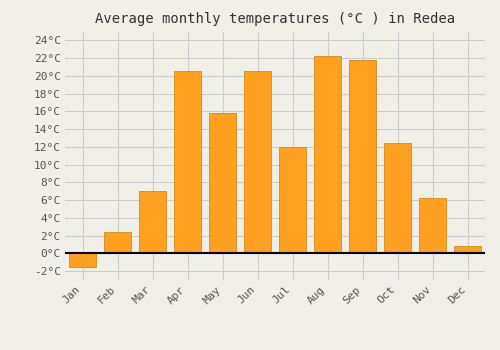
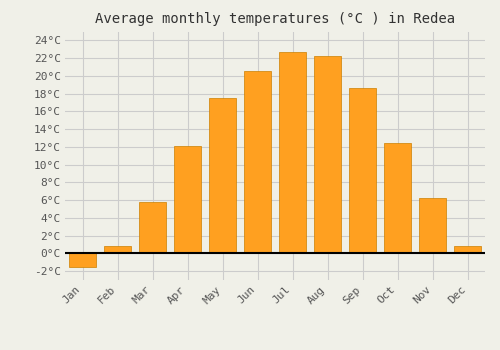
Feb: 2.4°C -> 0.8°C
Mar: 7.0°C -> 5.8°C
Apr: 20.6°C -> 12.1°C
May: 15.8°C -> 17.5°C
Jul: 12.0°C -> 22.7°C
Sep: 21.8°C -> 18.6°C
